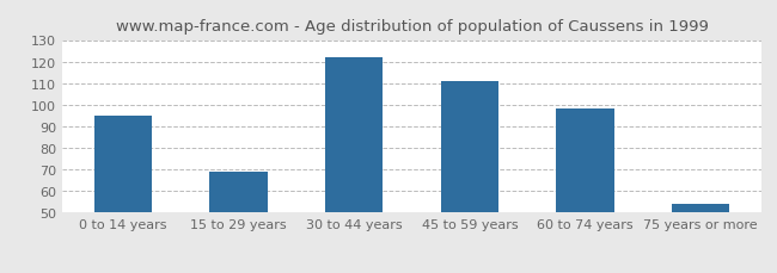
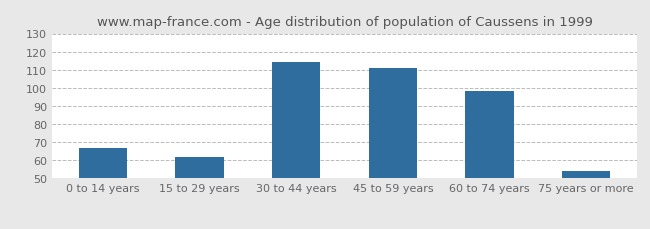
0 to 14 years: 95 -> 67
15 to 29 years: 69 -> 62
30 to 44 years: 122 -> 114
